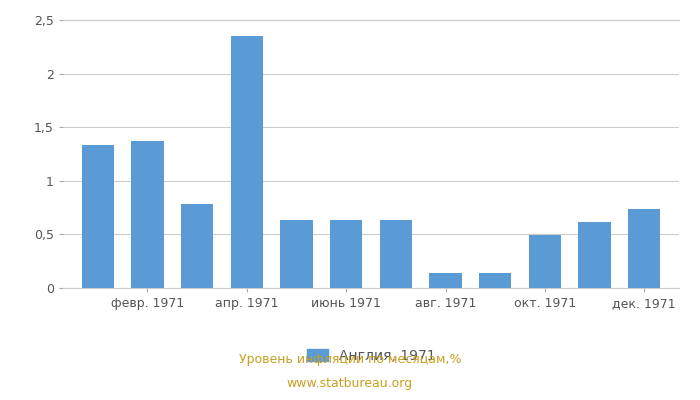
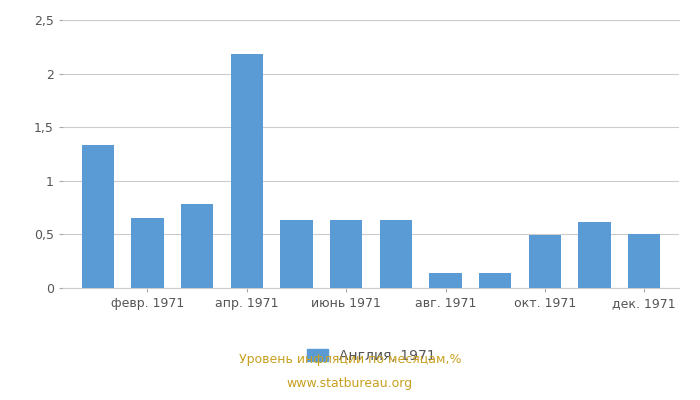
февр. 1971: 1,37 -> 0,65
апр. 1971: 2,35 -> 2,18
дек. 1971: 0,74 -> 0,50
